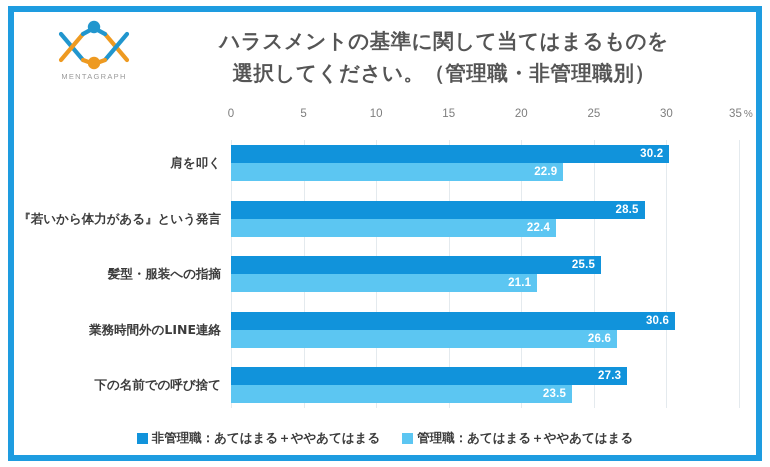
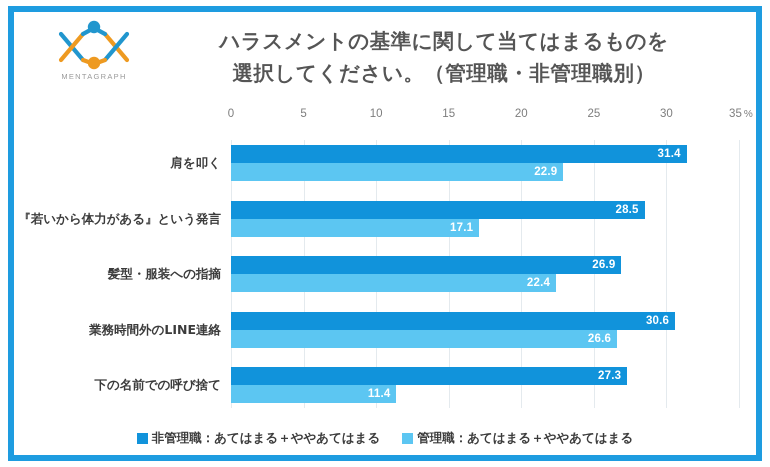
非管理職：あてはまる＋ややあてはまる/肩を叩く: 30.2 -> 31.4
管理職：あてはまる＋ややあてはまる/『若いから体力がある』という発言: 22.4 -> 17.1
非管理職：あてはまる＋ややあてはまる/髪型・服装への指摘: 25.5 -> 26.9
管理職：あてはまる＋ややあてはまる/髪型・服装への指摘: 21.1 -> 22.4
管理職：あてはまる＋ややあてはまる/下の名前での呼び捨て: 23.5 -> 11.4
